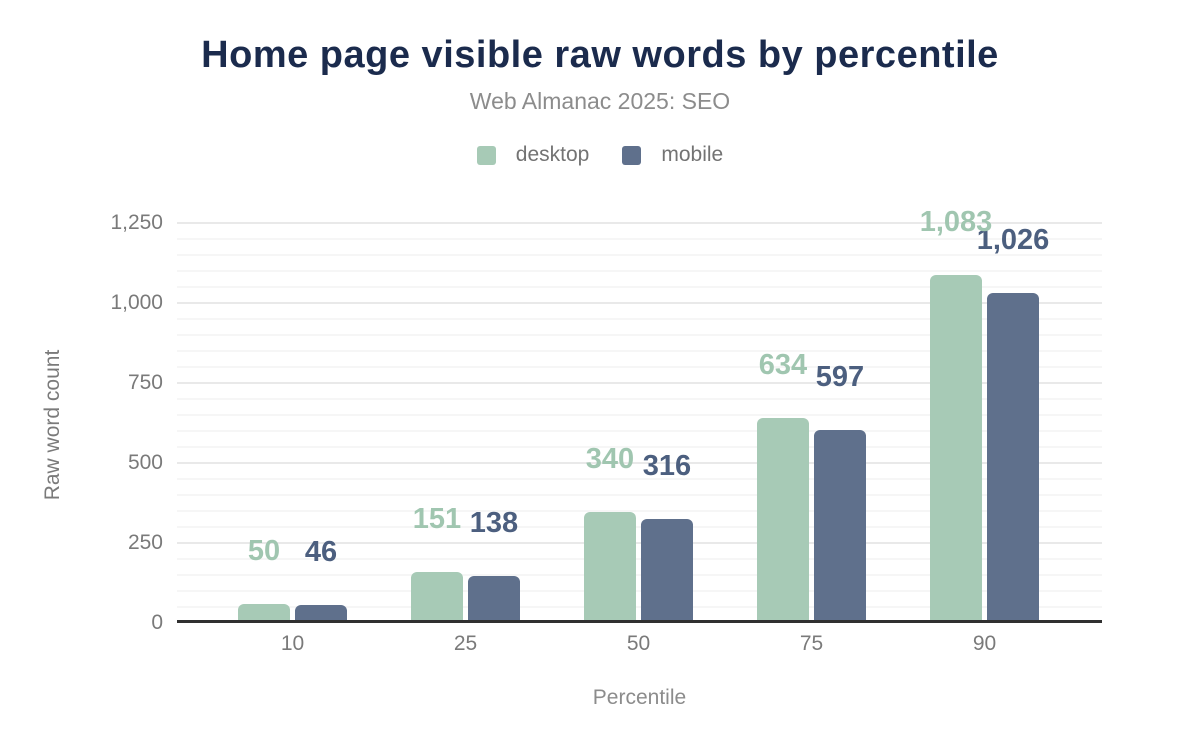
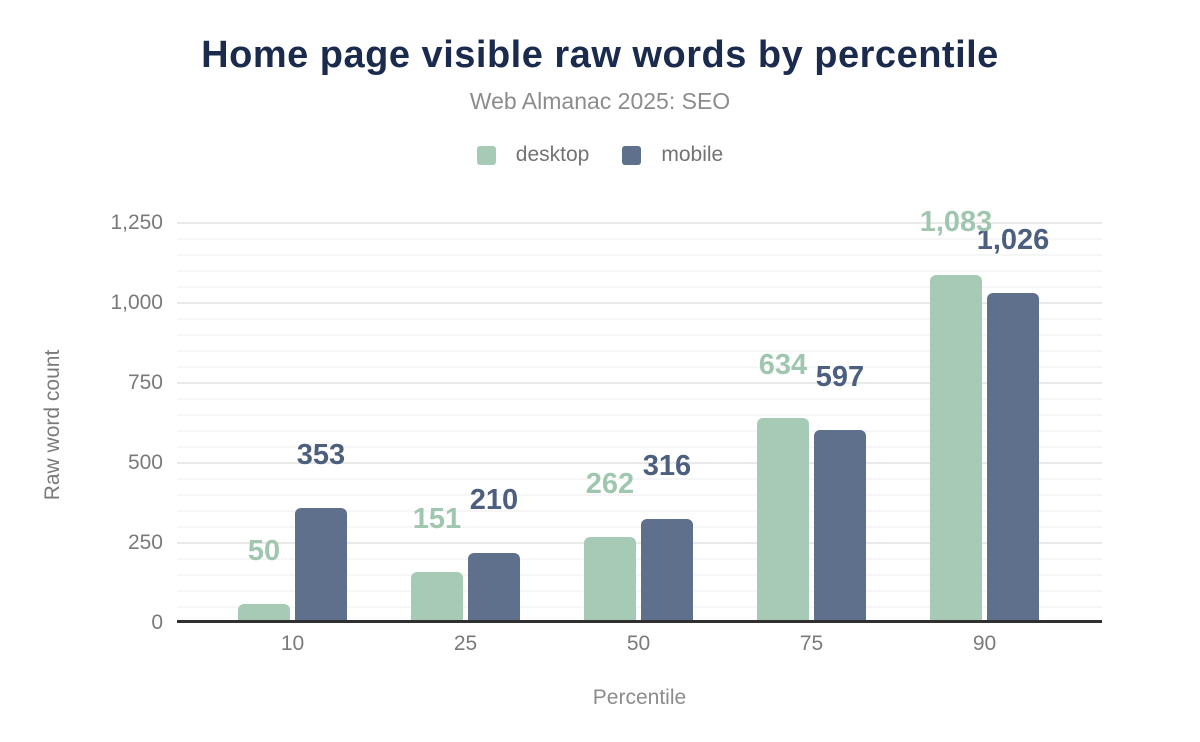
mobile/10: 46 -> 353
mobile/25: 138 -> 210
desktop/50: 340 -> 262
